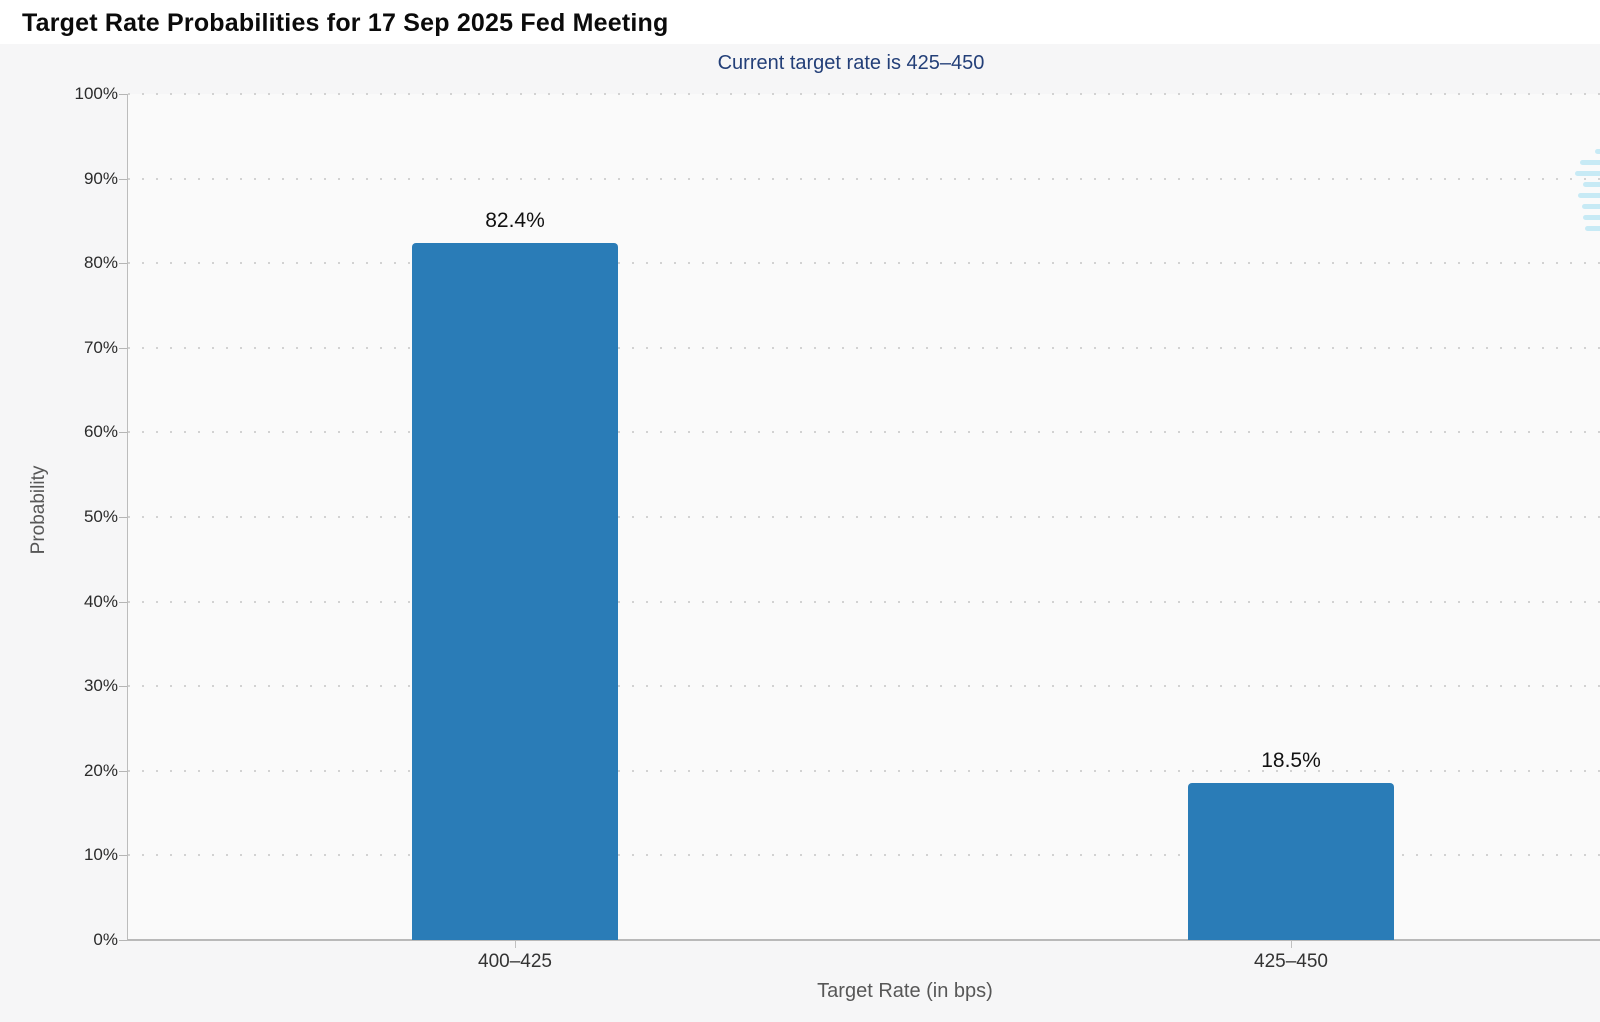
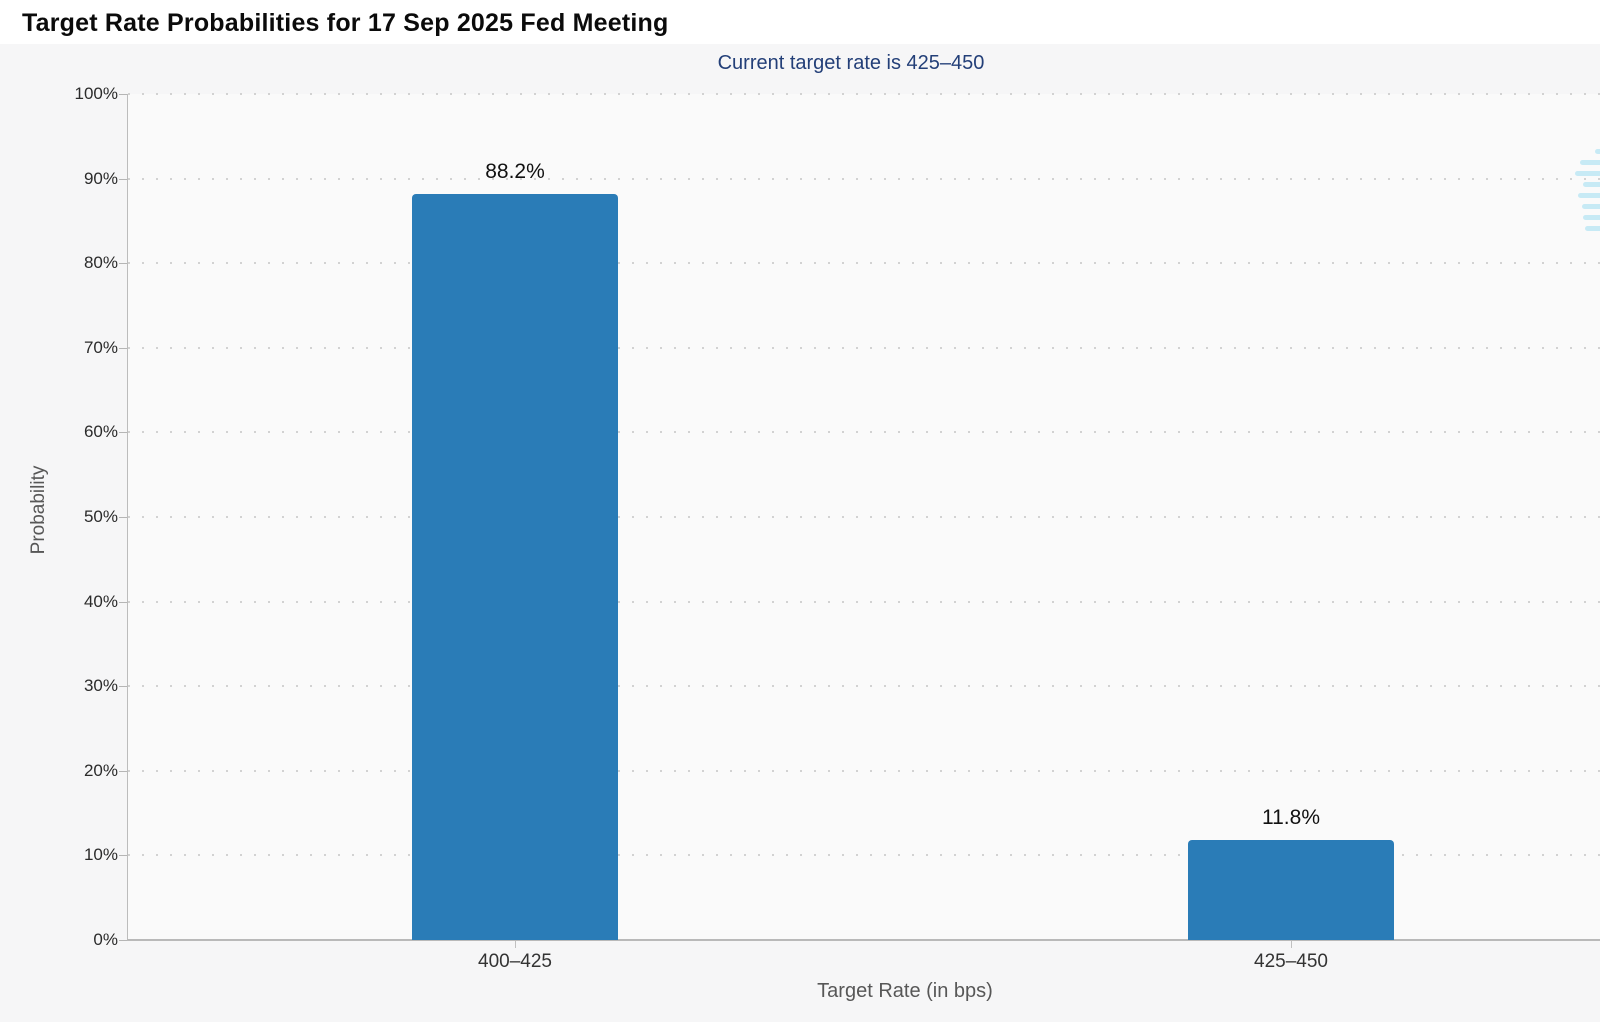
400–425: 82.4% -> 88.2%
425–450: 18.5% -> 11.8%
